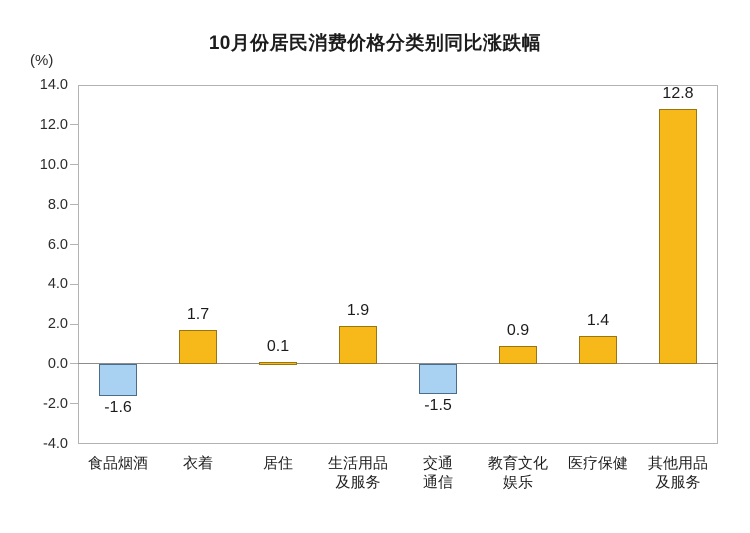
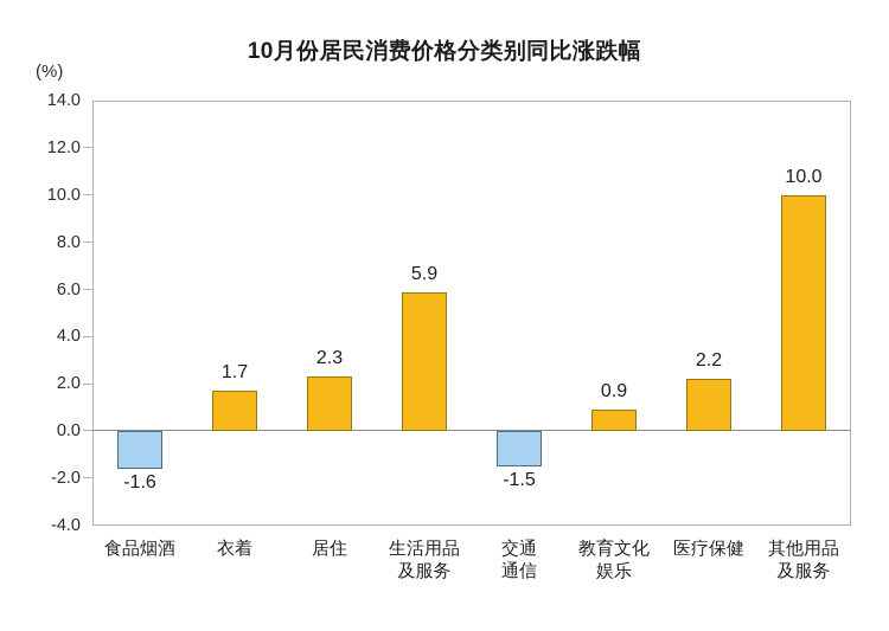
居住: 0.1 -> 2.3
生活用品 及服务: 1.9 -> 5.9
医疗保健: 1.4 -> 2.2
其他用品 及服务: 12.8 -> 10.0
